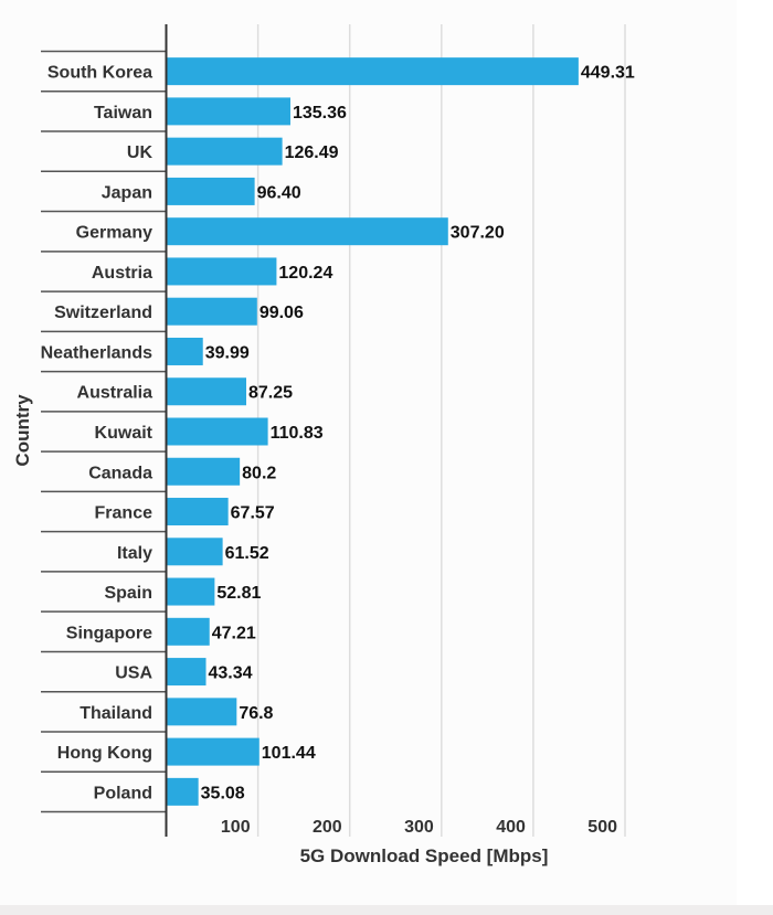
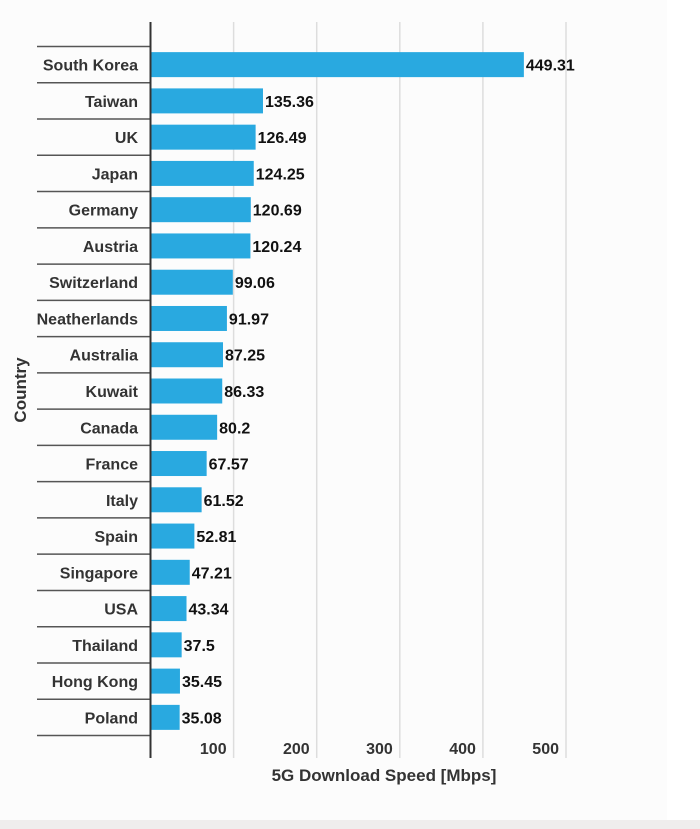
Japan: 96.40 -> 124.25
Germany: 307.20 -> 120.69
Neatherlands: 39.99 -> 91.97
Kuwait: 110.83 -> 86.33
Thailand: 76.8 -> 37.5
Hong Kong: 101.44 -> 35.45
